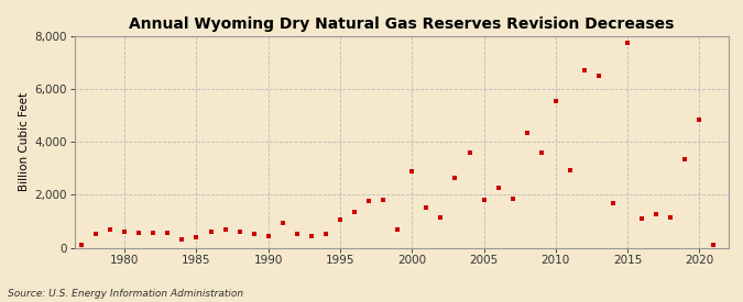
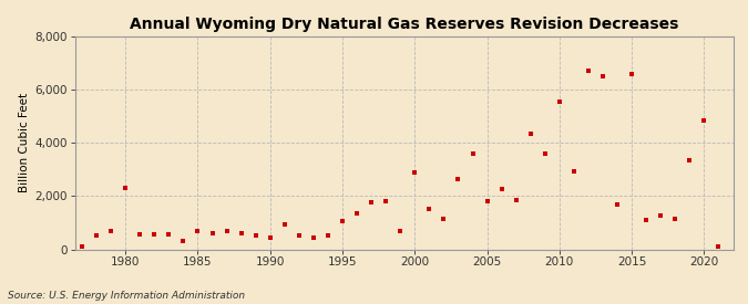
1980: 620 -> 2,300
1985: 380 -> 700
2015: 7,750 -> 6,600
